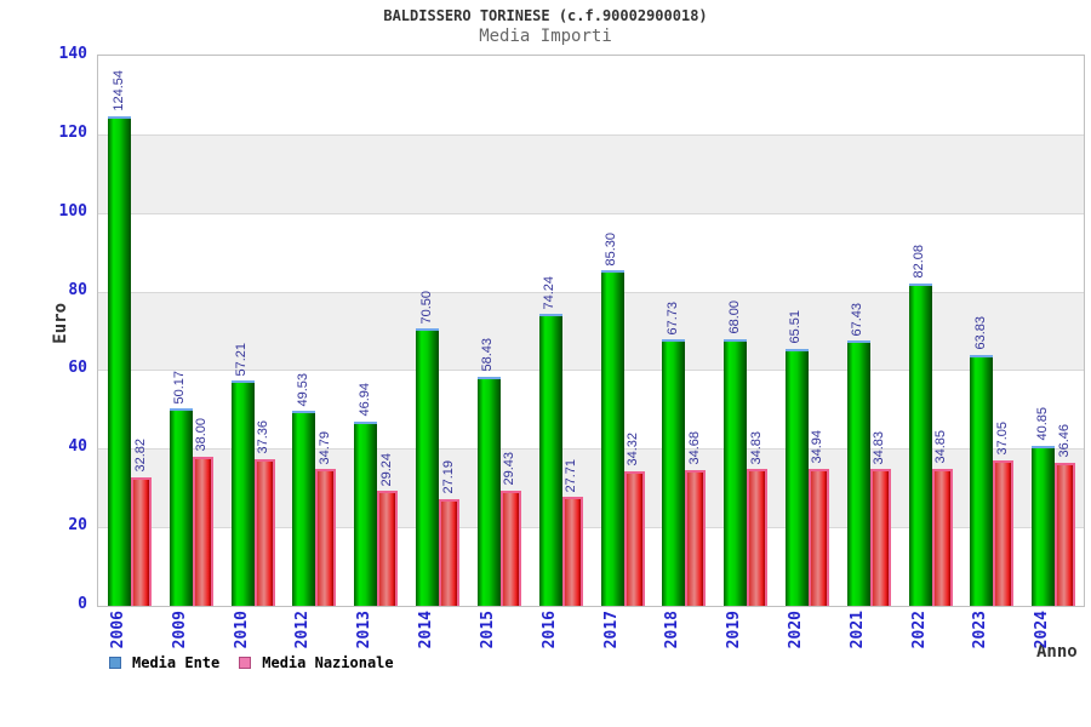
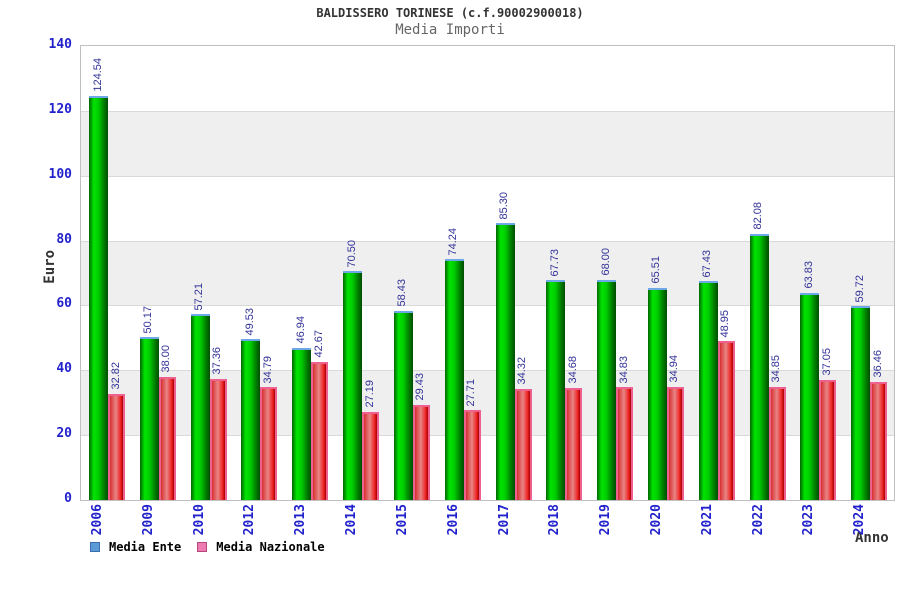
Media Nazionale/2013: 29.24 -> 42.67
Media Nazionale/2021: 34.83 -> 48.95
Media Ente/2024: 40.85 -> 59.72
